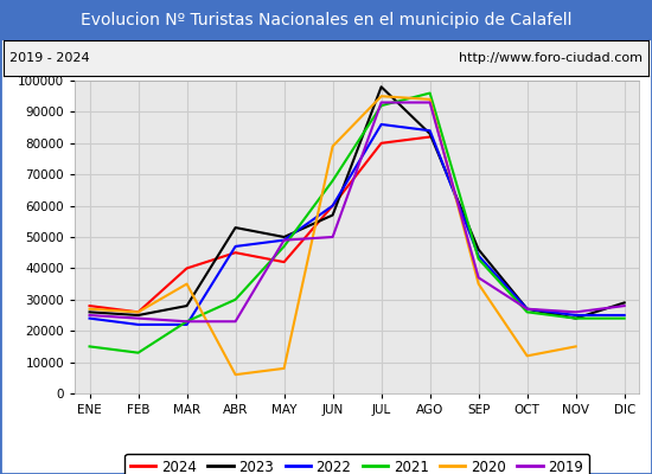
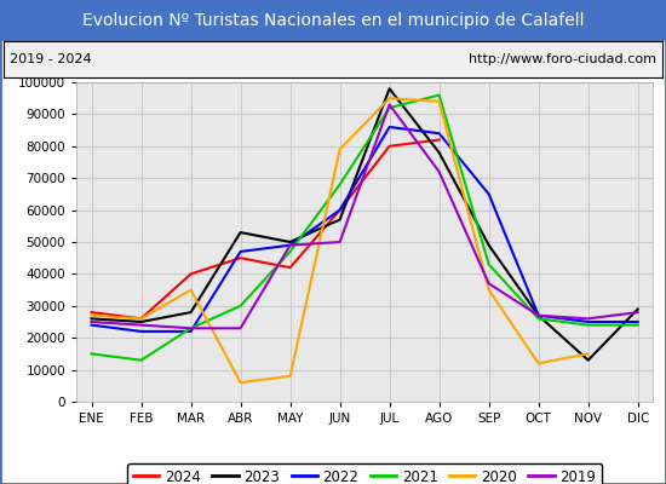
2023/AGO: 83000 -> 78000
2019/AGO: 93000 -> 72000
2023/SEP: 46000 -> 49000
2022/SEP: 44000 -> 65000
2023/NOV: 24000 -> 13000
